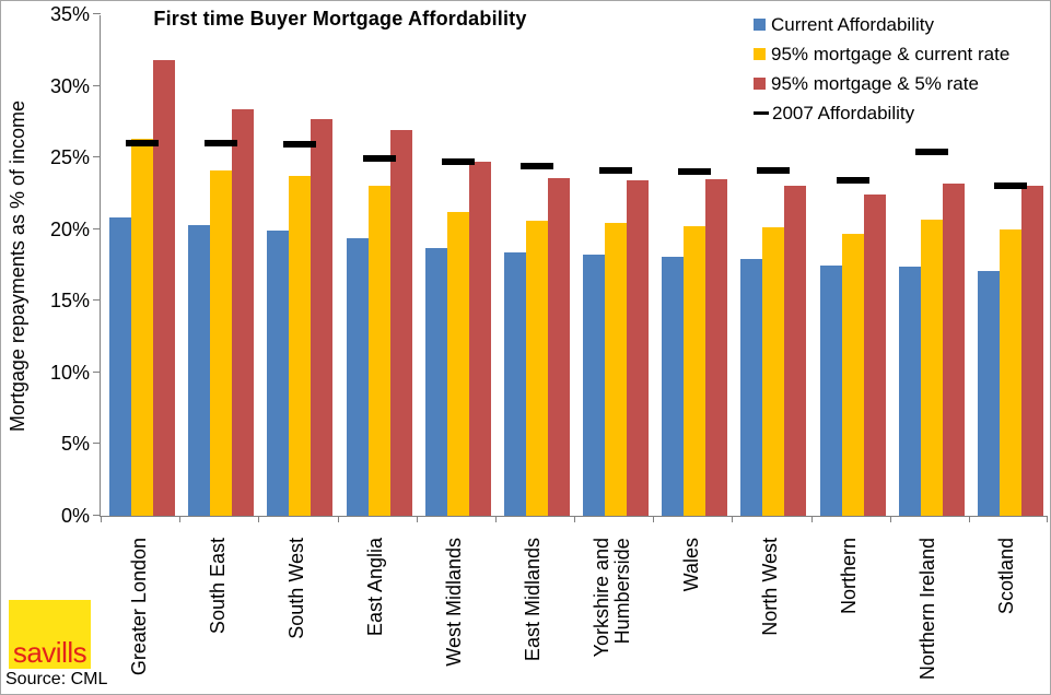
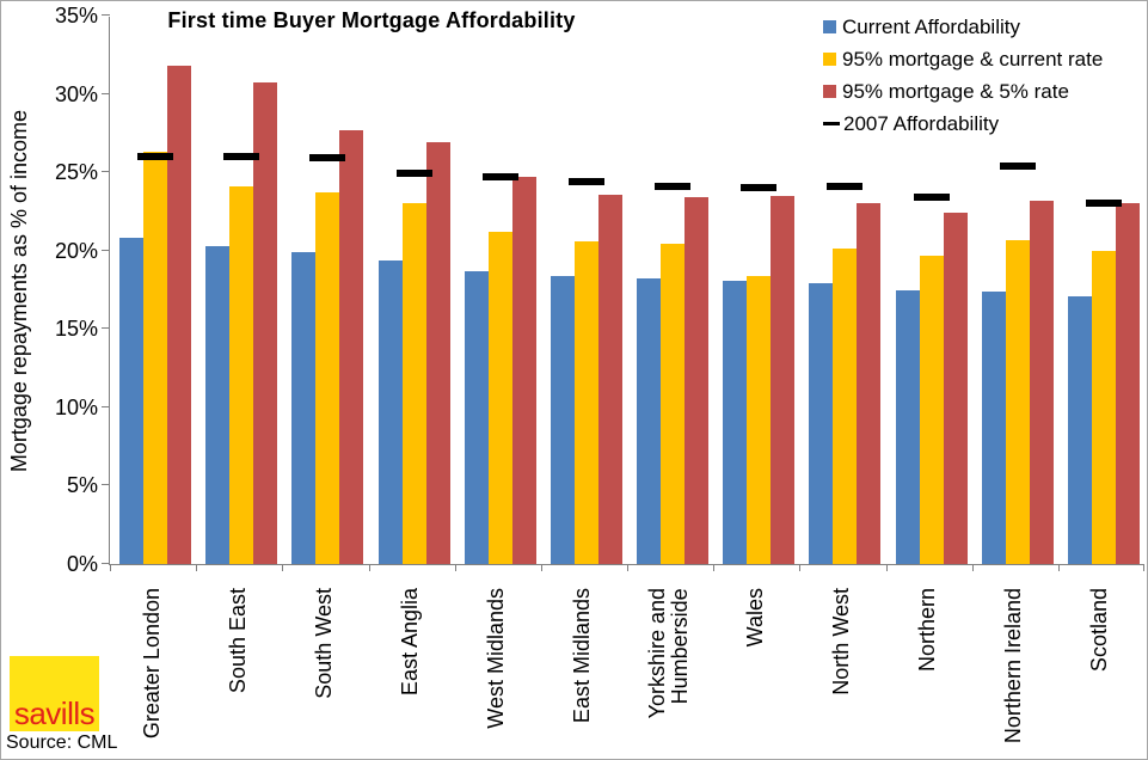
95% mortgage & 5% rate/South East: 28.4% -> 30.7%
95% mortgage & current rate/Wales: 20.2% -> 18.4%
